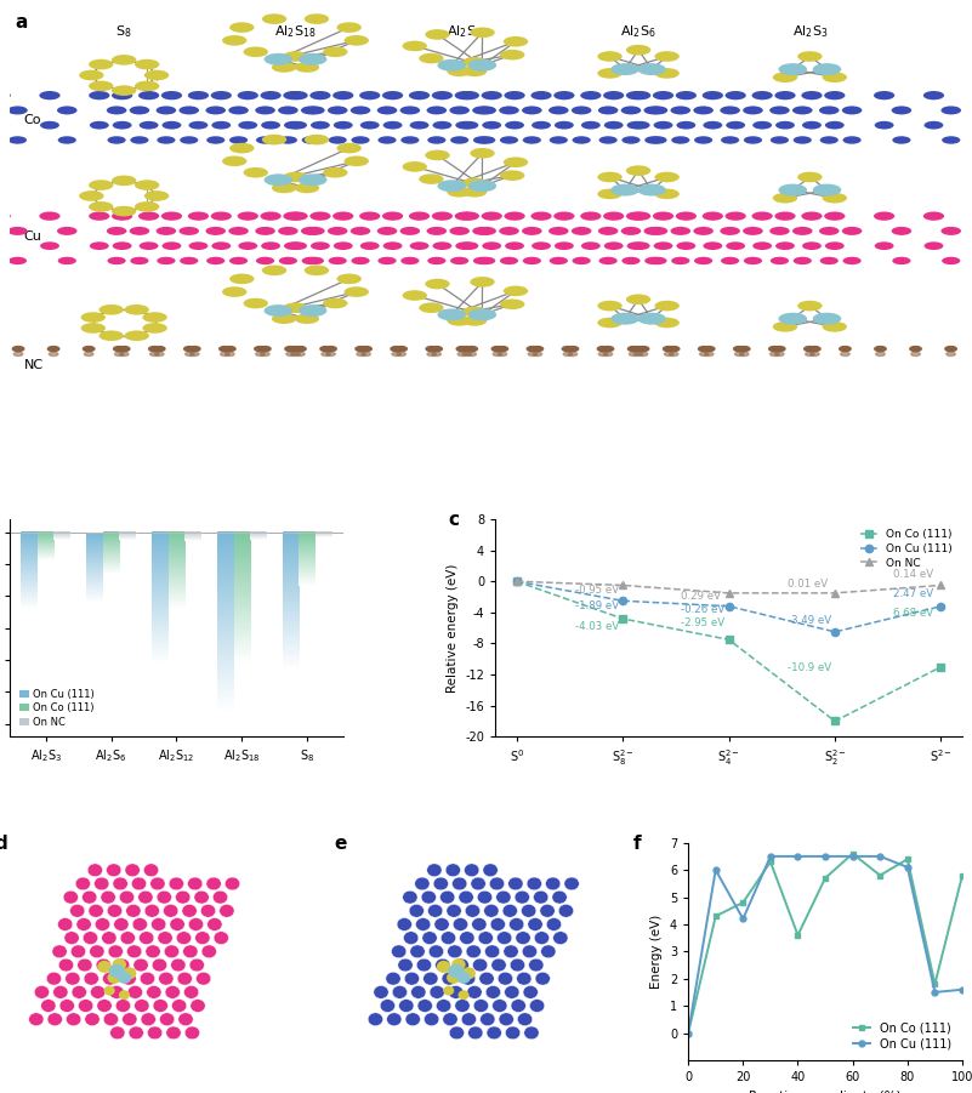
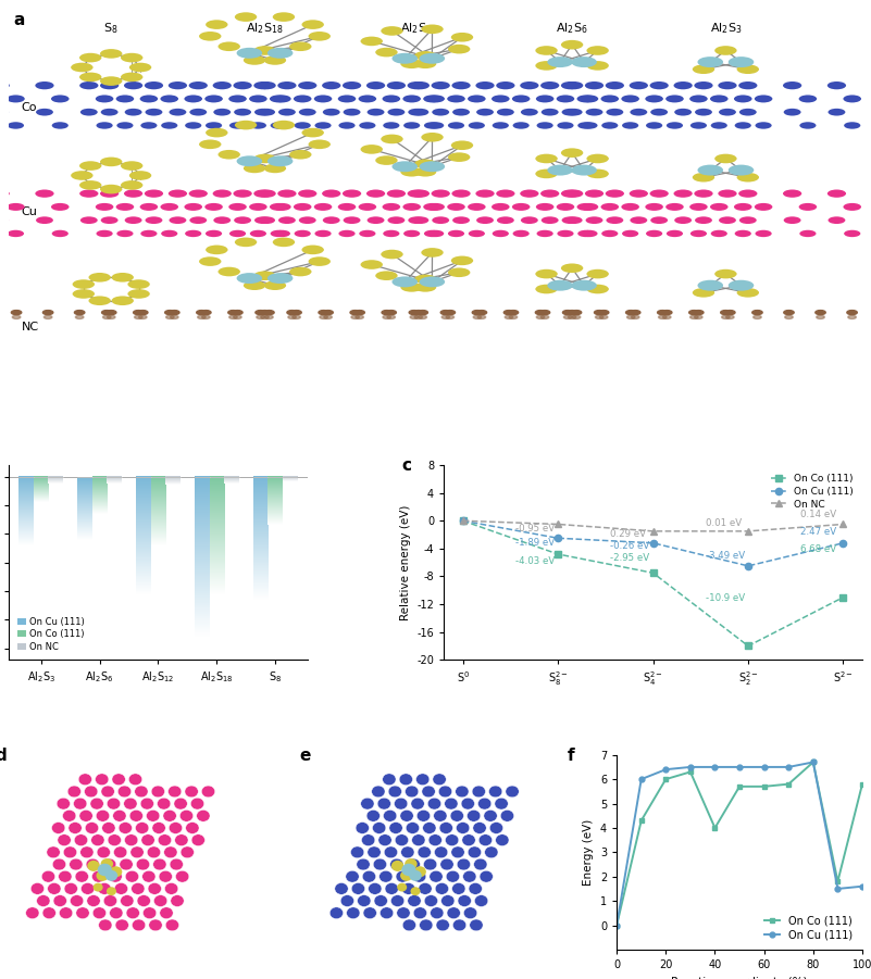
On Co (111)/20: 4.8 -> 6.0
On Cu (111)/20: 4.2 -> 6.4
On Co (111)/40: 3.6 -> 4.0
On Co (111)/60: 6.6 -> 5.7
On Co (111)/80: 6.4 -> 6.7
On Cu (111)/80: 6.1 -> 6.7
